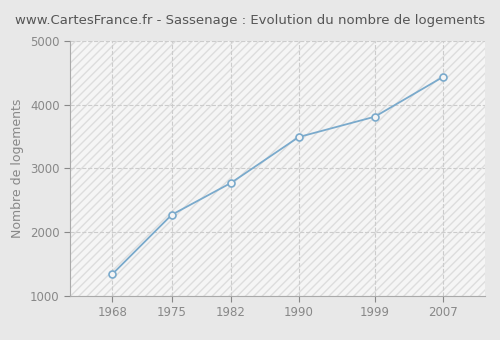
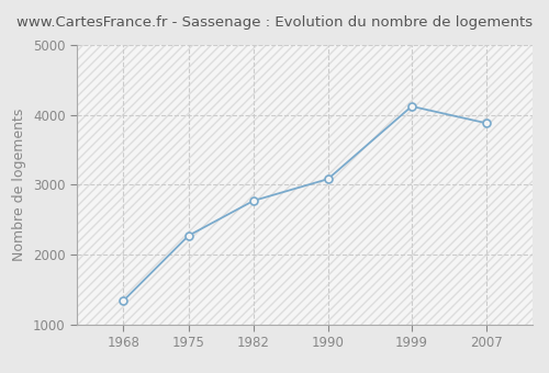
1990: 3490 -> 3080
1999: 3810 -> 4120
2007: 4430 -> 3880
